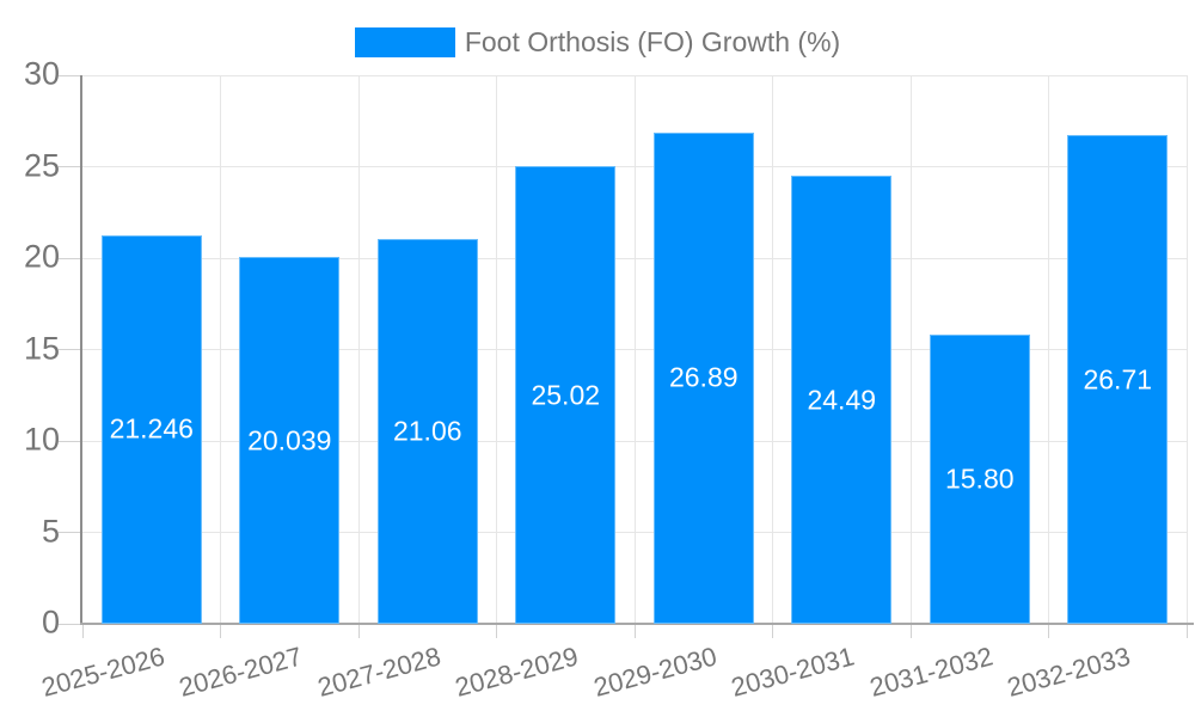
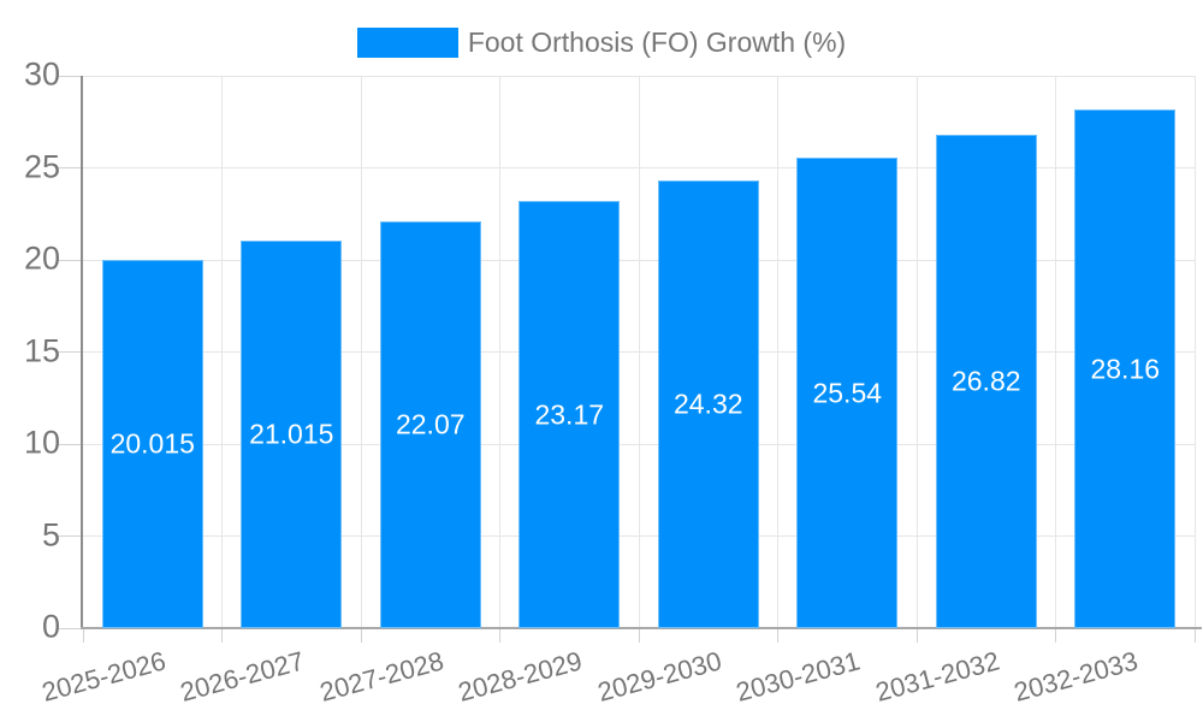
2025-2026: 21.246 -> 20.015
2026-2027: 20.039 -> 21.015
2027-2028: 21.06 -> 22.07
2028-2029: 25.02 -> 23.17
2029-2030: 26.89 -> 24.32
2030-2031: 24.49 -> 25.54
2031-2032: 15.80 -> 26.82
2032-2033: 26.71 -> 28.16
